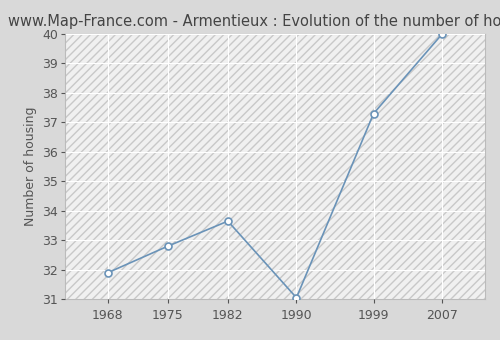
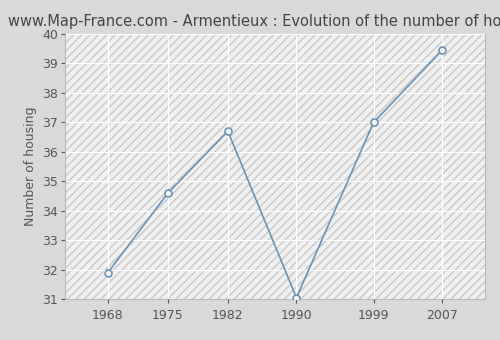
1975: 32.80 -> 34.60
1982: 33.65 -> 36.70
1999: 37.30 -> 37.00
2007: 40.00 -> 39.45
